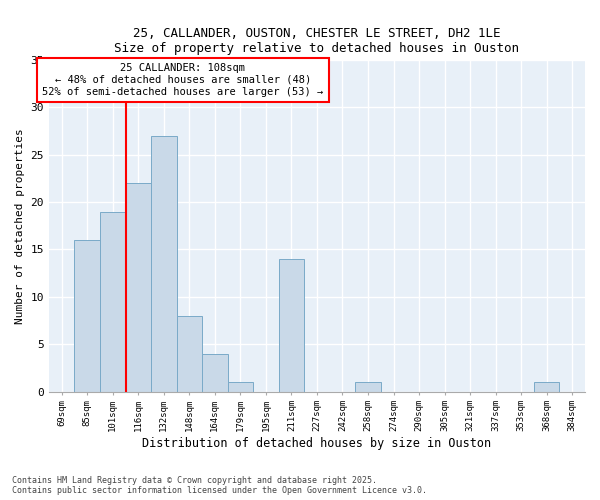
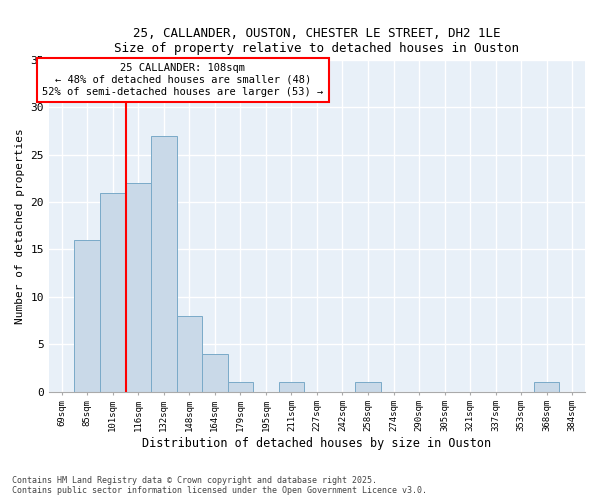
101sqm: 19 -> 21
211sqm: 14 -> 1
